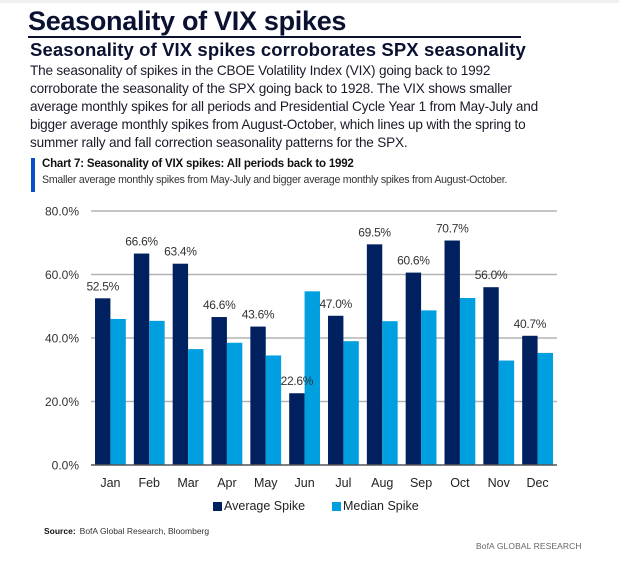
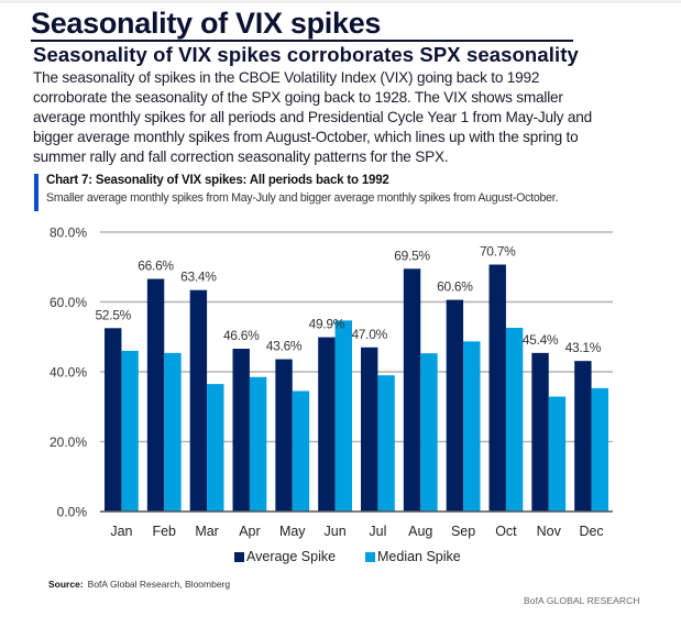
Average Spike/Jun: 22.6% -> 49.9%
Average Spike/Nov: 56.0% -> 45.4%
Average Spike/Dec: 40.7% -> 43.1%
